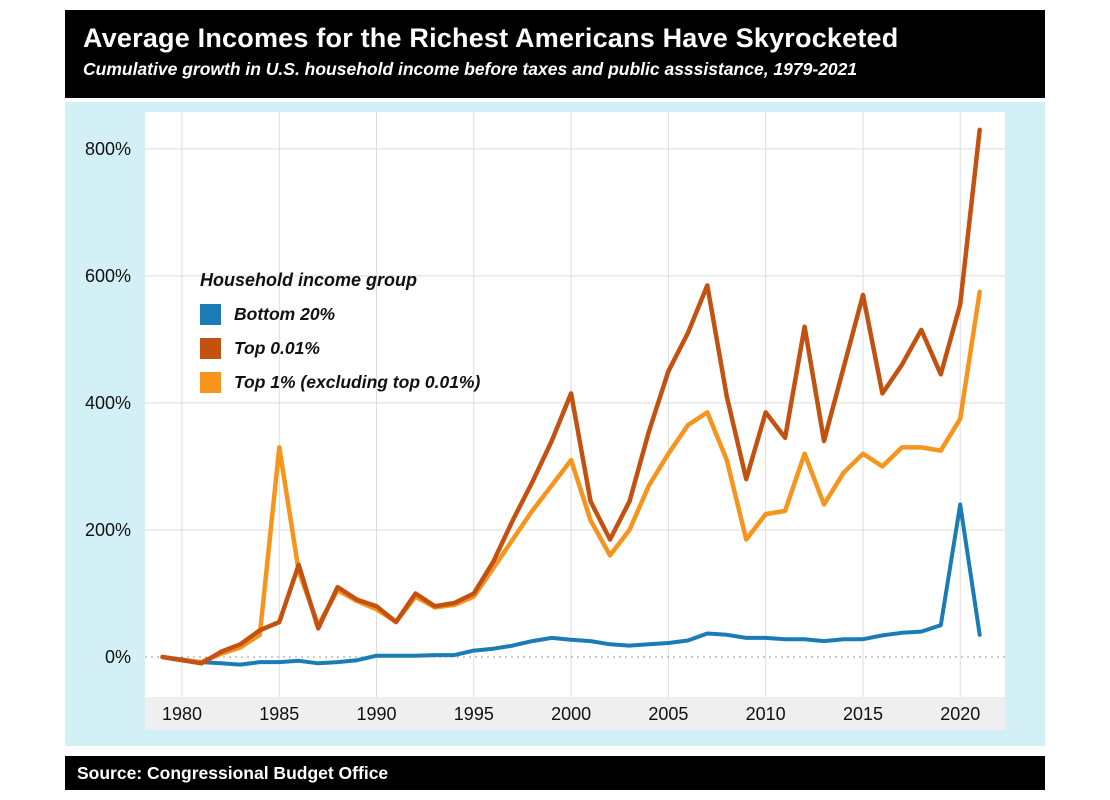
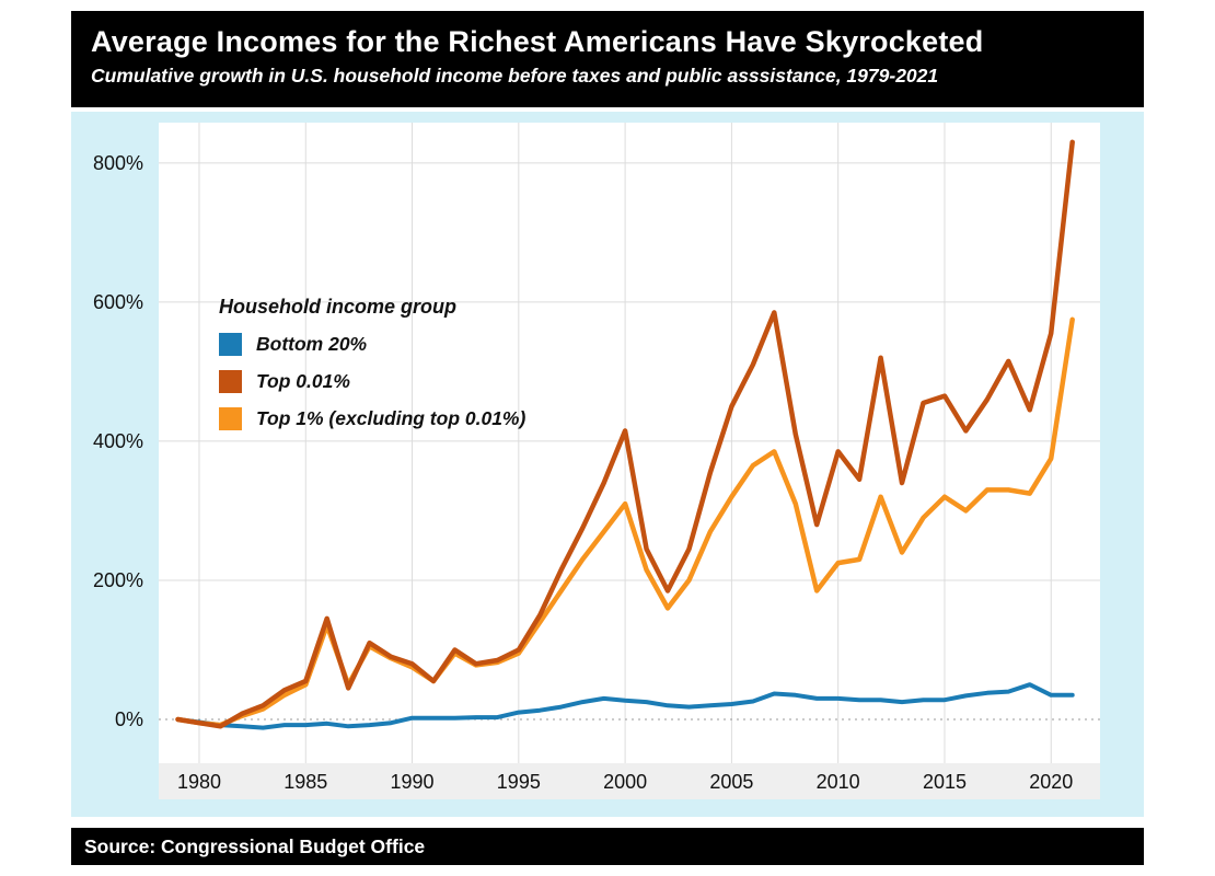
Top 1% (excluding top 0.01%)/1985: 330% -> 50%
Top 0.01%/2015: 570% -> 460%
Bottom 20%/2020: 240% -> 40%
